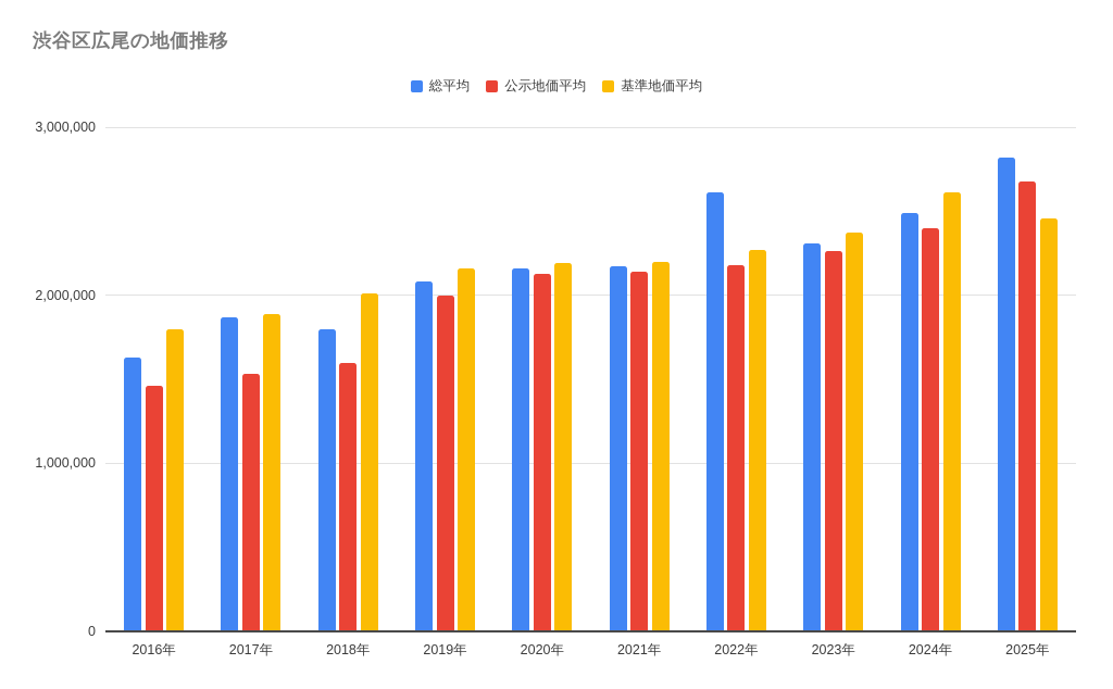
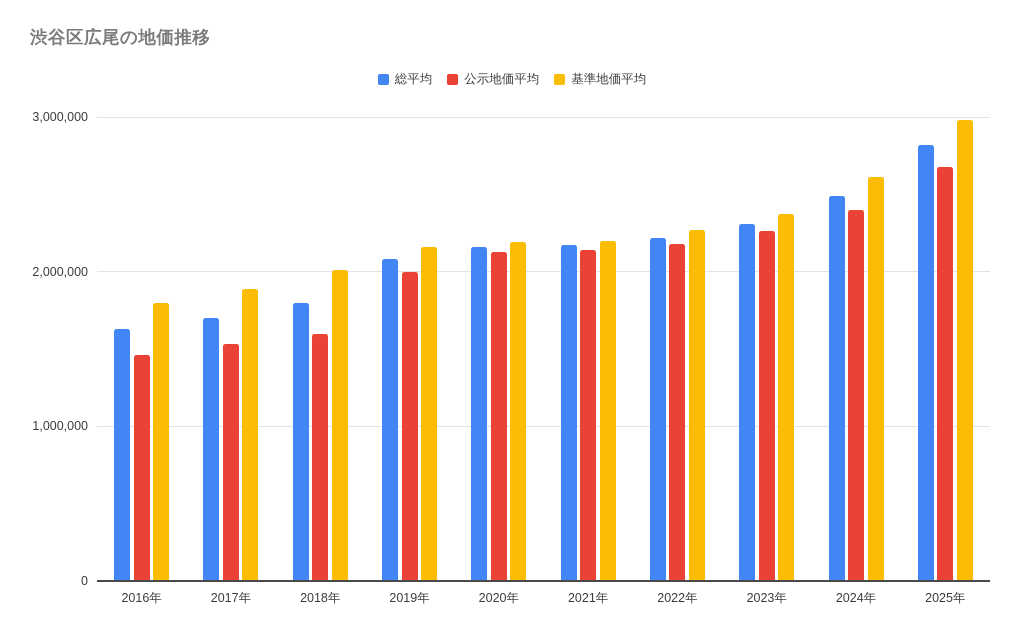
総平均/2017年: 1870000 -> 1700000
総平均/2022年: 2610000 -> 2220000
基準地価平均/2025年: 2460000 -> 2980000
